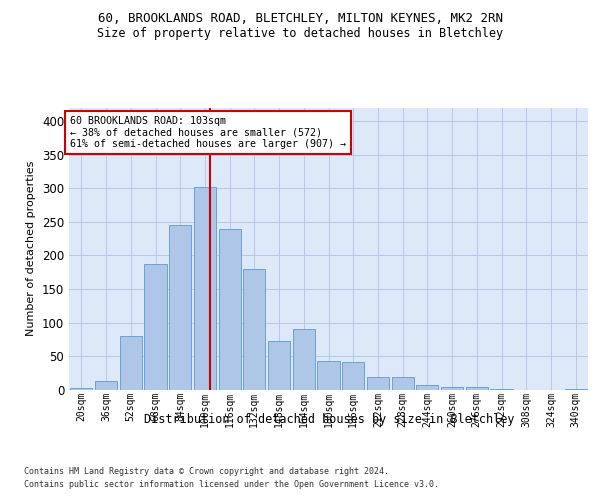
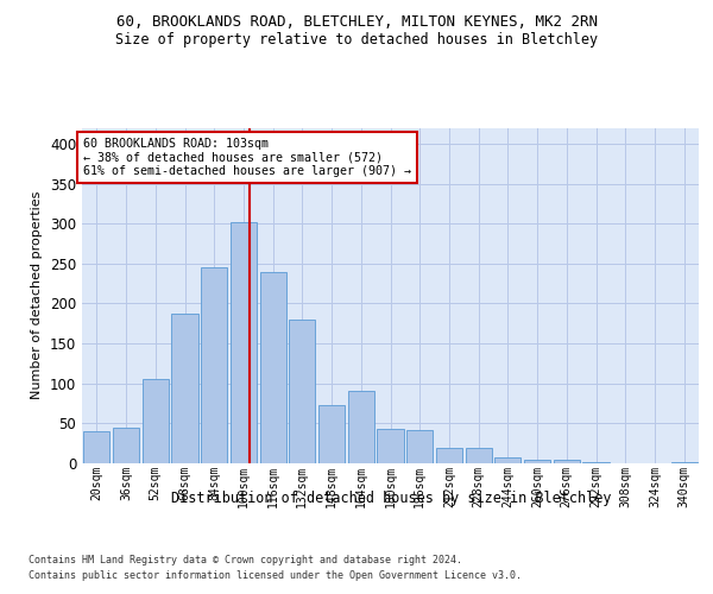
20sqm: 3 -> 40
36sqm: 13 -> 44
52sqm: 80 -> 106
